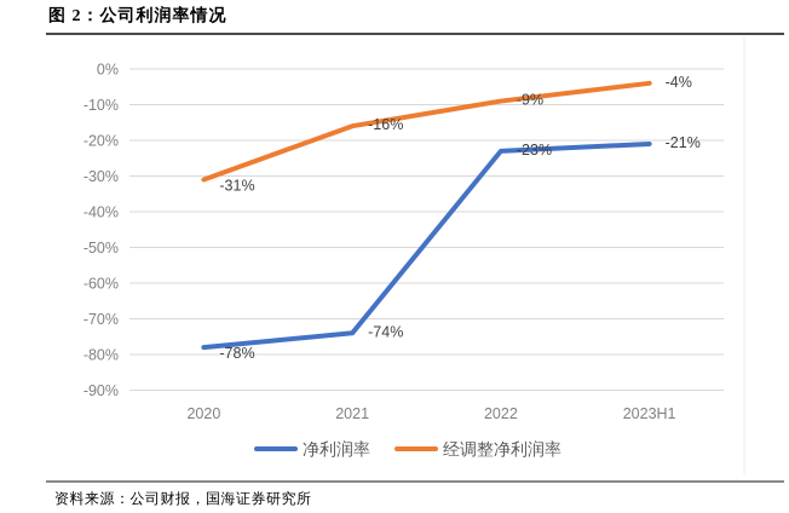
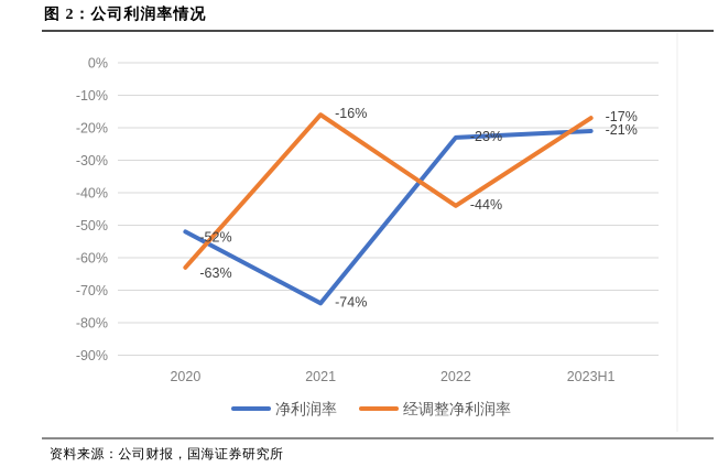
净利润率/2020: -78% -> -52%
经调整净利润率/2020: -31% -> -63%
经调整净利润率/2022: -9% -> -44%
经调整净利润率/2023H1: -4% -> -17%
